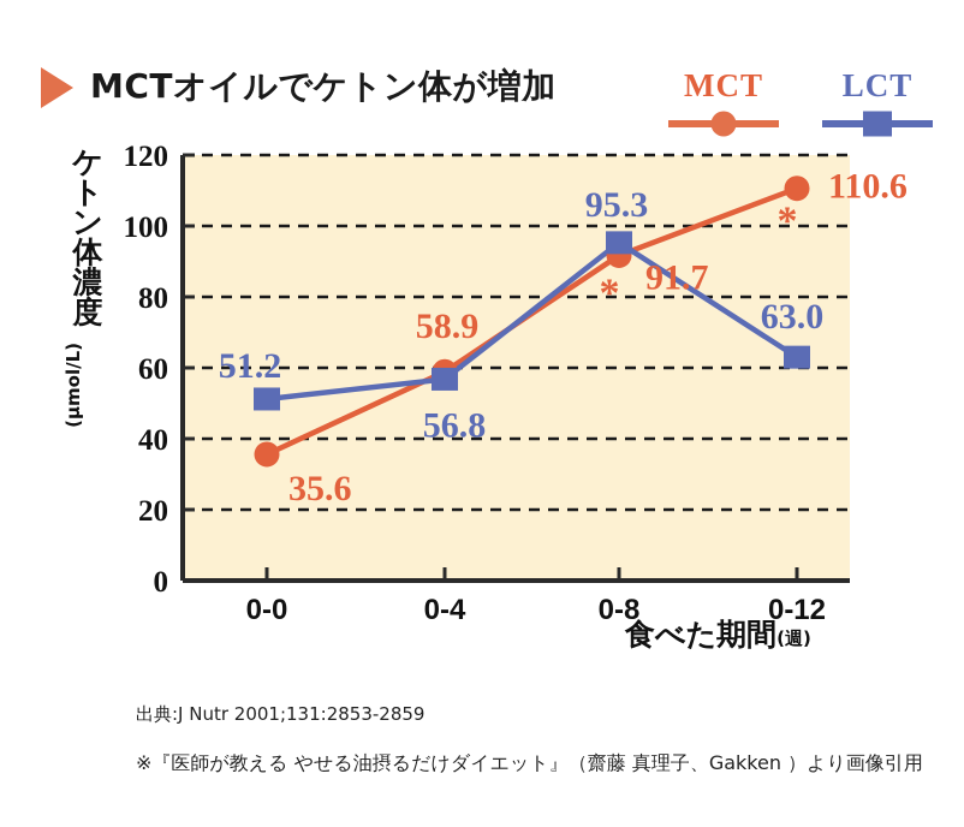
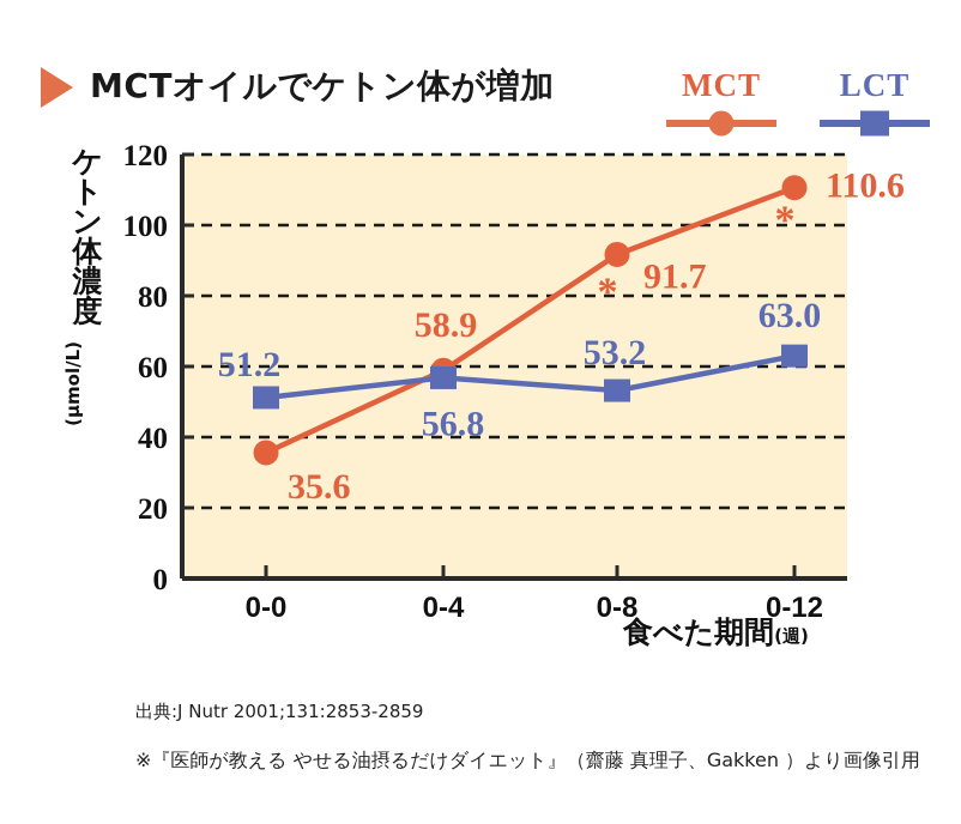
LCT/0-8: 95.3 -> 53.2
